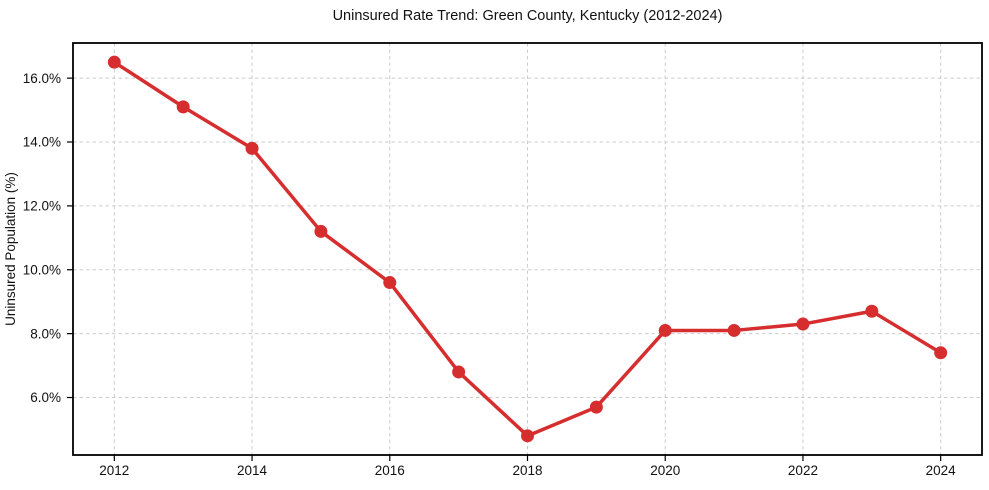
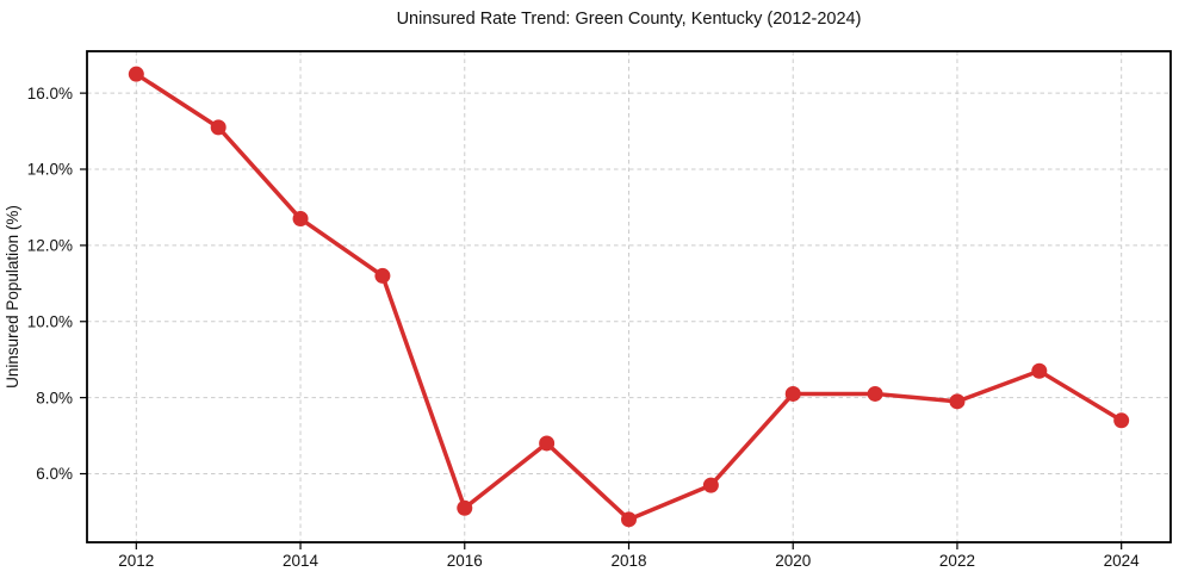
2014: 13.8% -> 12.7%
2016: 9.6% -> 5.1%
2022: 8.3% -> 7.9%
